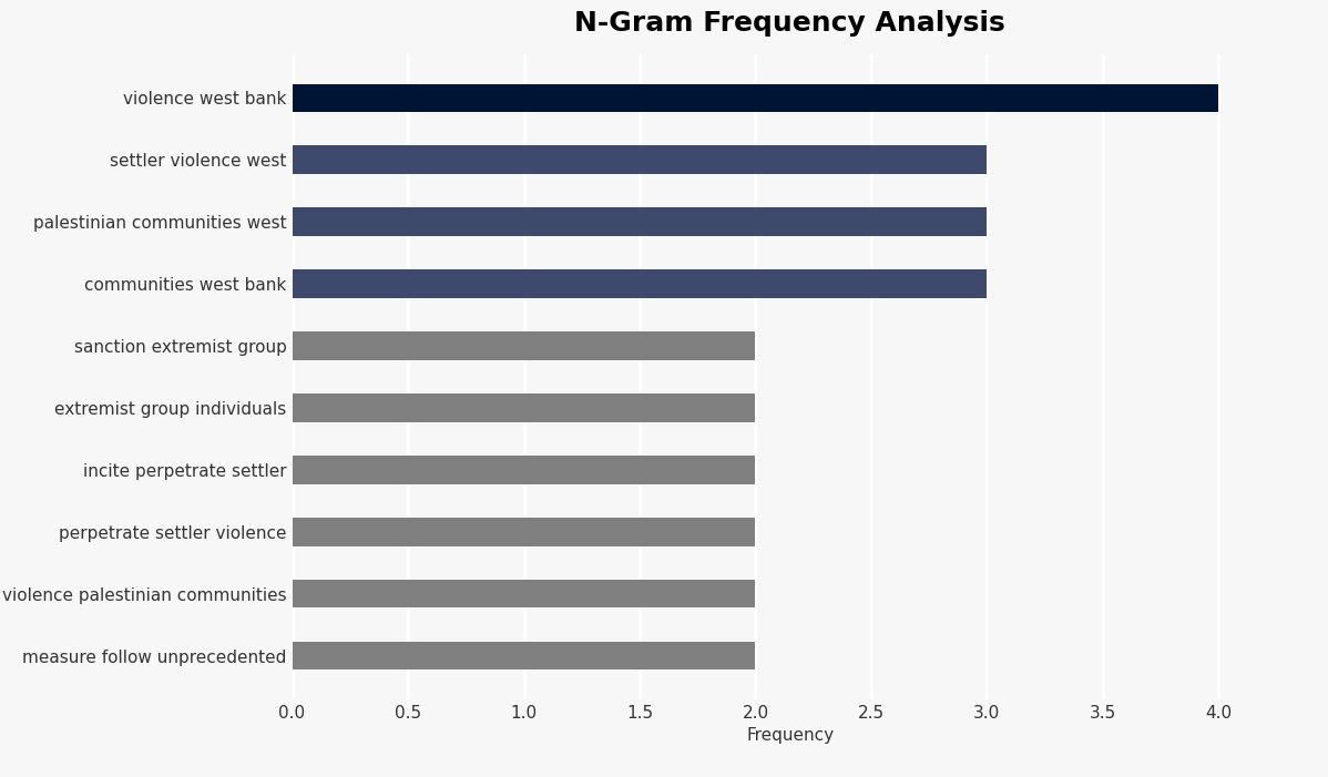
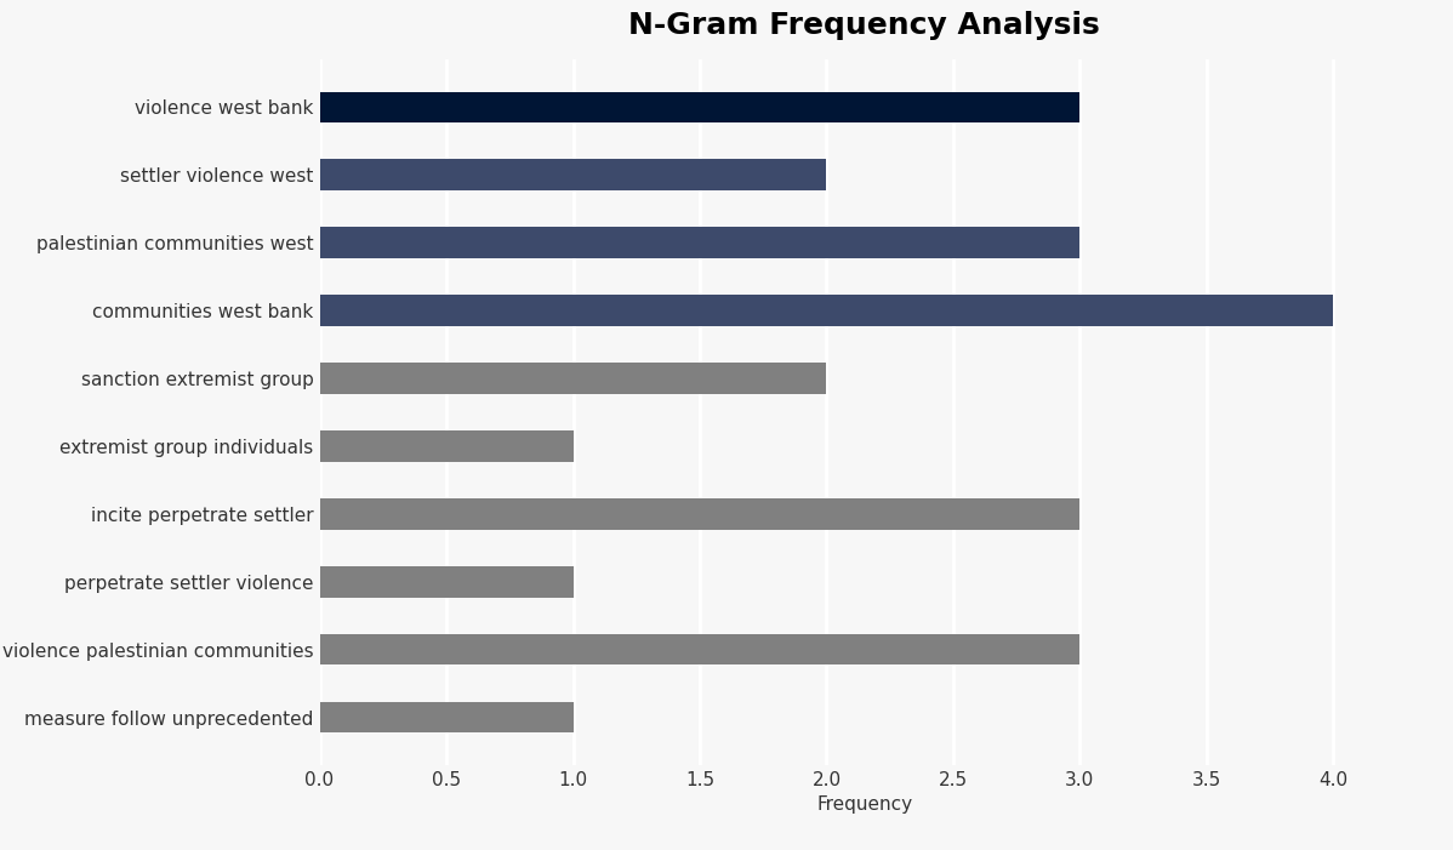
violence west bank: 4 -> 3
settler violence west: 3 -> 2
communities west bank: 3 -> 4
extremist group individuals: 2 -> 1
incite perpetrate settler: 2 -> 3
perpetrate settler violence: 2 -> 1
violence palestinian communities: 2 -> 3
measure follow unprecedented: 2 -> 1
